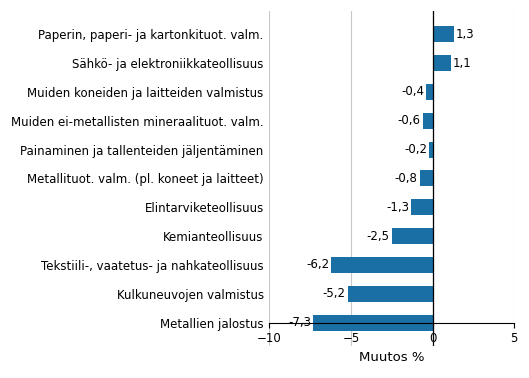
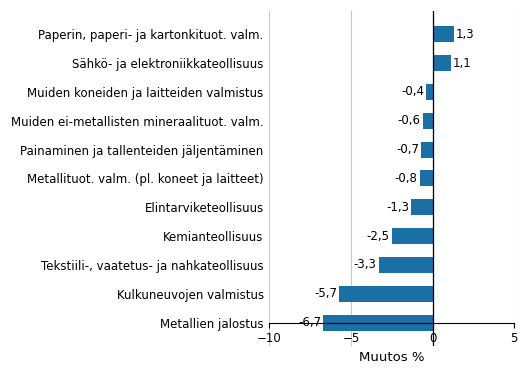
Painaminen ja tallenteiden jäljentäminen: -0,2 -> -0,7
Tekstiili-, vaatetus- ja nahkateollisuus: -6,2 -> -3,3
Kulkuneuvojen valmistus: -5,2 -> -5,7
Metallien jalostus: -7,3 -> -6,7
